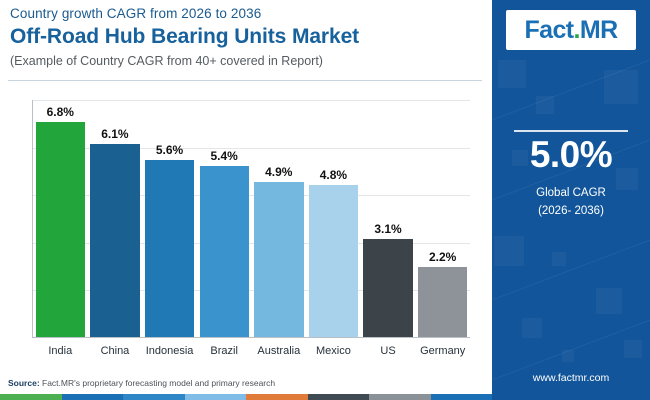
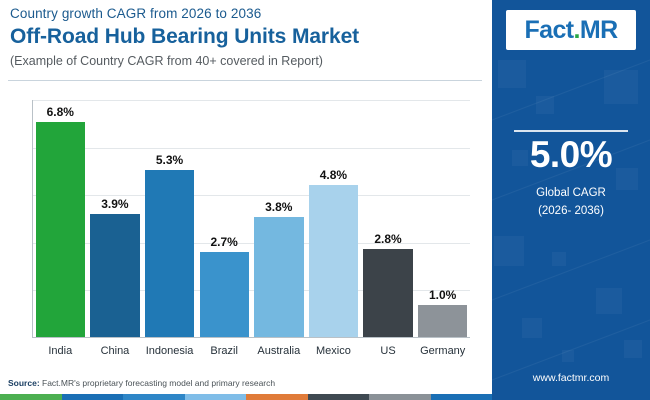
China: 6.1% -> 3.9%
Indonesia: 5.6% -> 5.3%
Brazil: 5.4% -> 2.7%
Australia: 4.9% -> 3.8%
US: 3.1% -> 2.8%
Germany: 2.2% -> 1.0%
